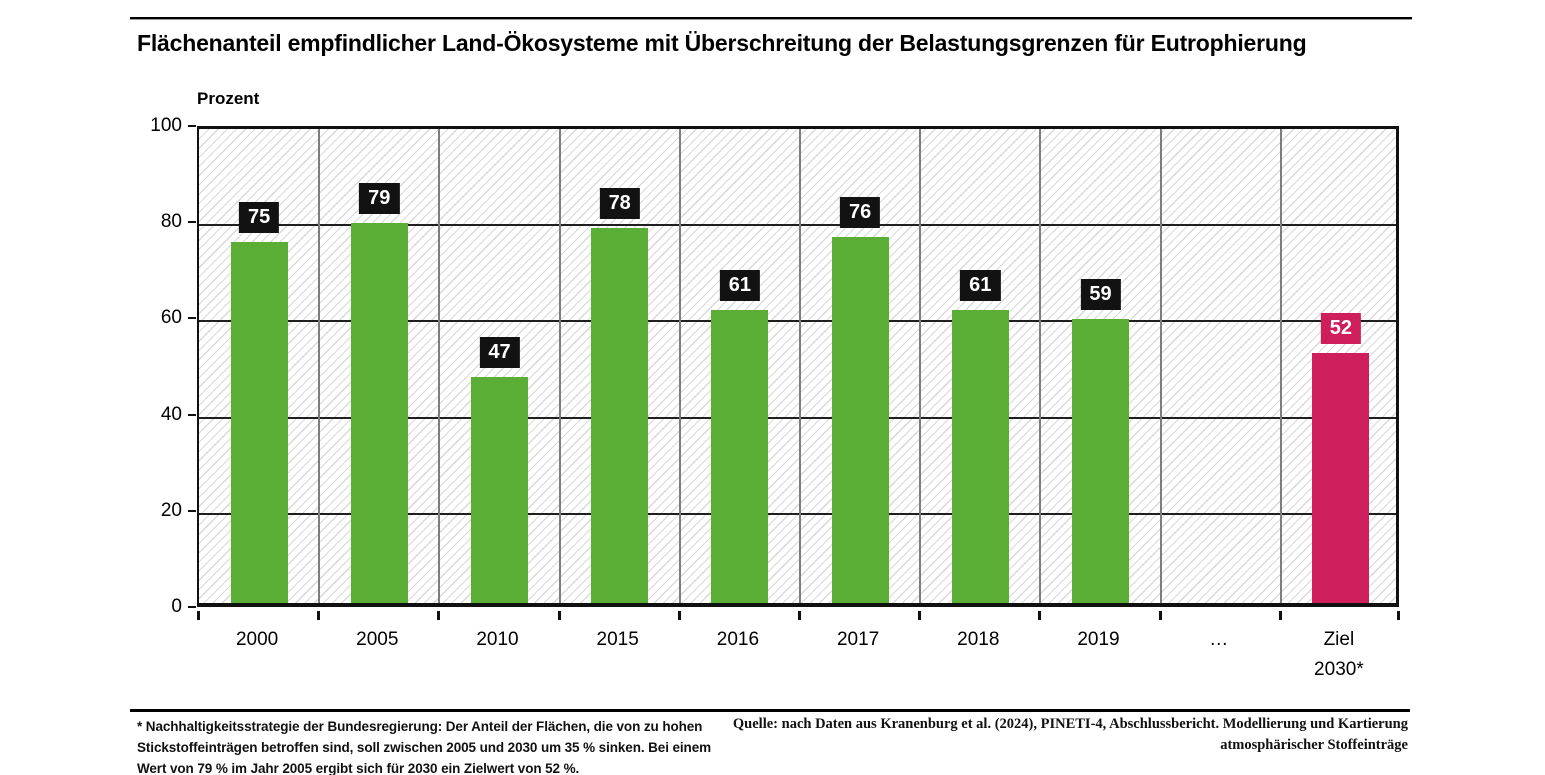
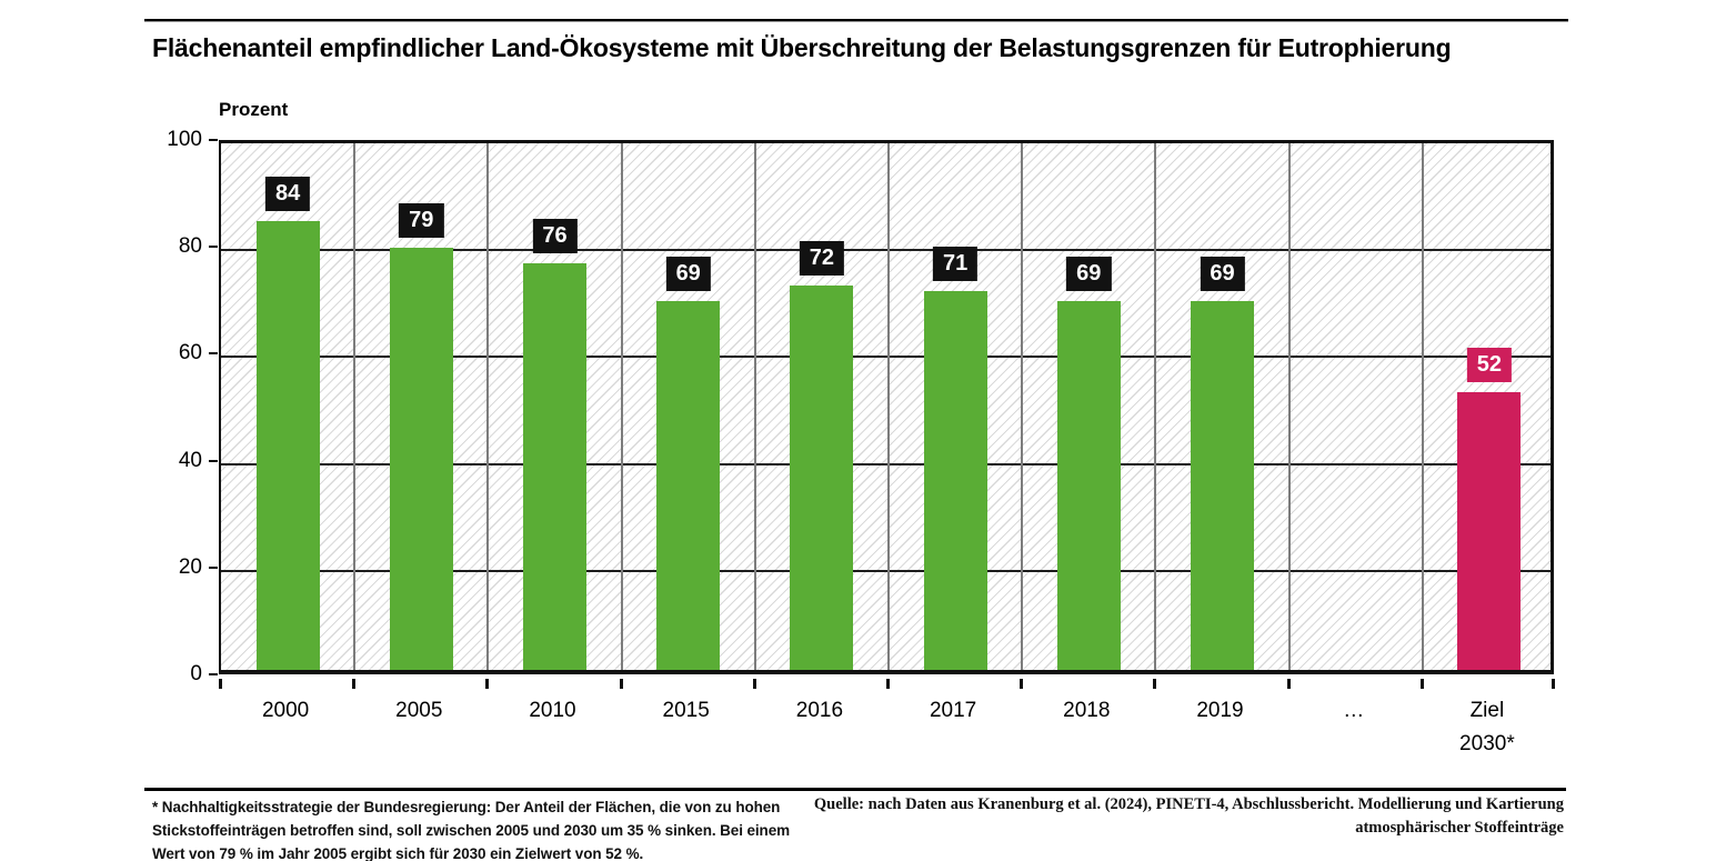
2000: 75 -> 84
2010: 47 -> 76
2015: 78 -> 69
2016: 61 -> 72
2017: 76 -> 71
2018: 61 -> 69
2019: 59 -> 69
